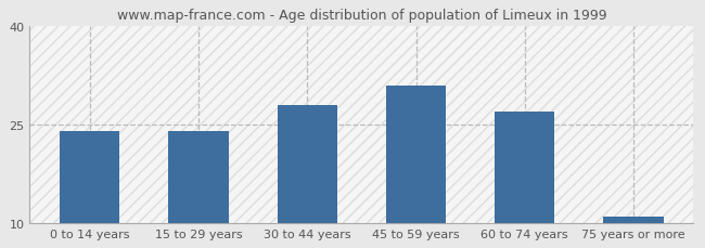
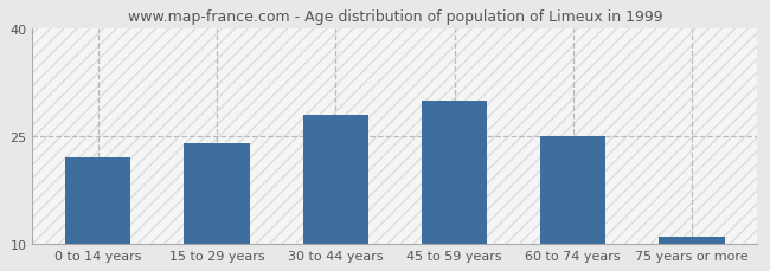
0 to 14 years: 24 -> 22
45 to 59 years: 31 -> 30
60 to 74 years: 27 -> 25
